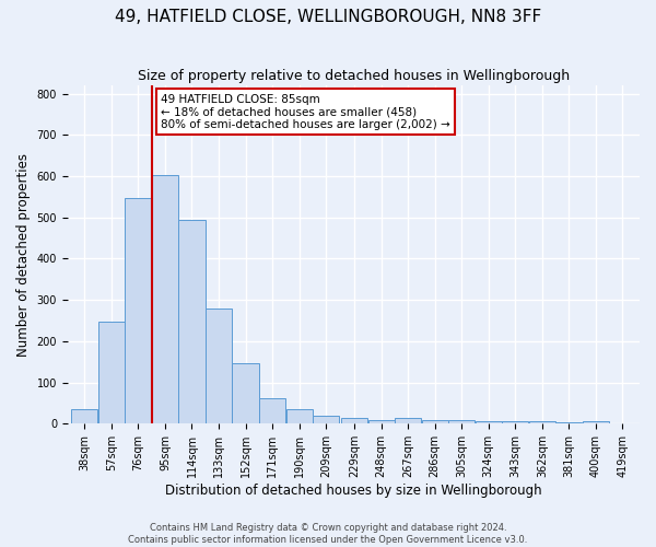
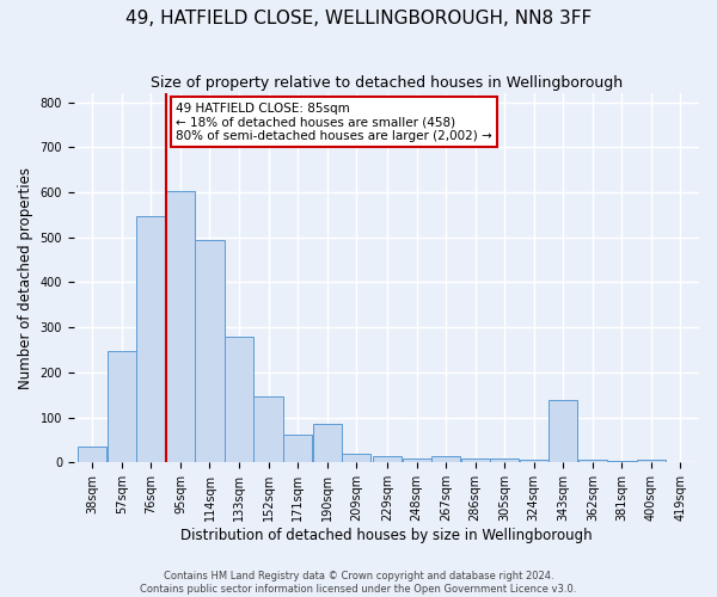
190sqm: 35 -> 85
343sqm: 5 -> 140
